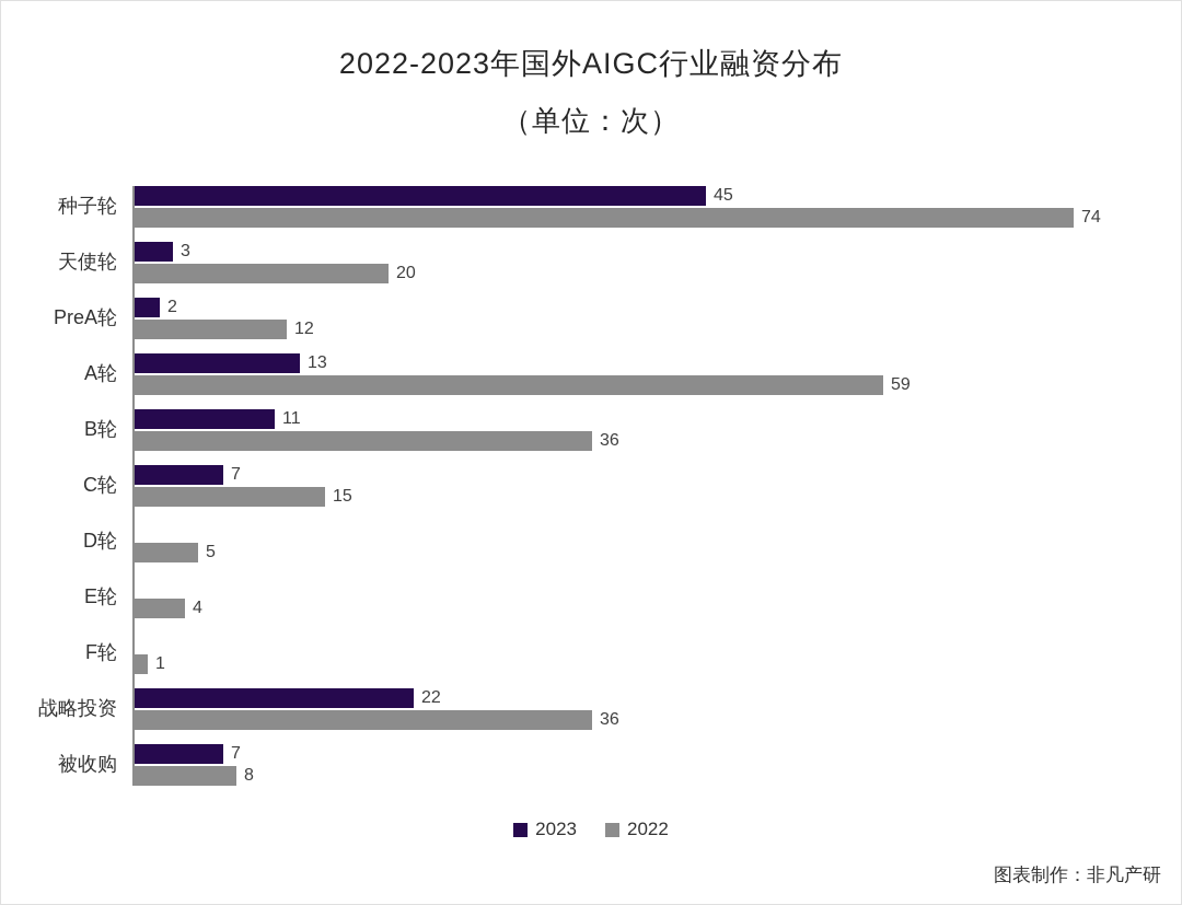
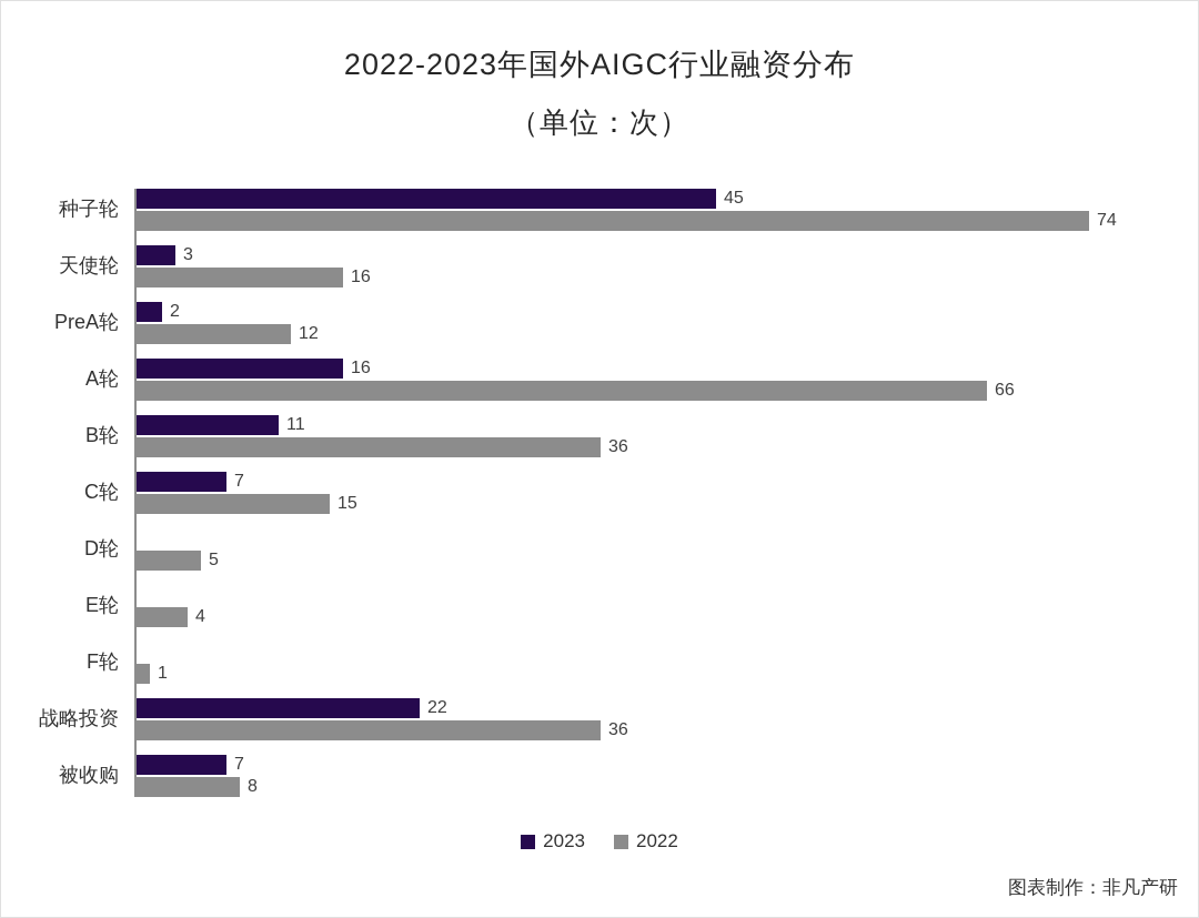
2022/天使轮: 20 -> 16
2023/A轮: 13 -> 16
2022/A轮: 59 -> 66
